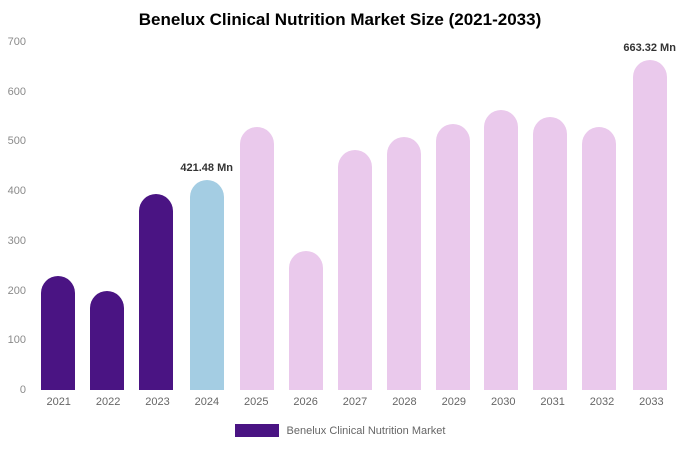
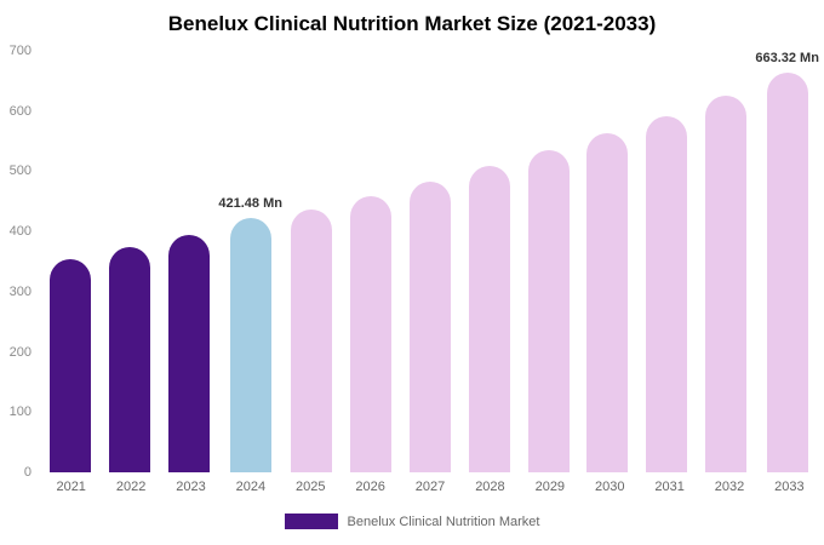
2021: 230 -> 360
2022: 200 -> 380
2025: 530 -> 440
2026: 280 -> 460
2031: 550 -> 590
2032: 530 -> 620
